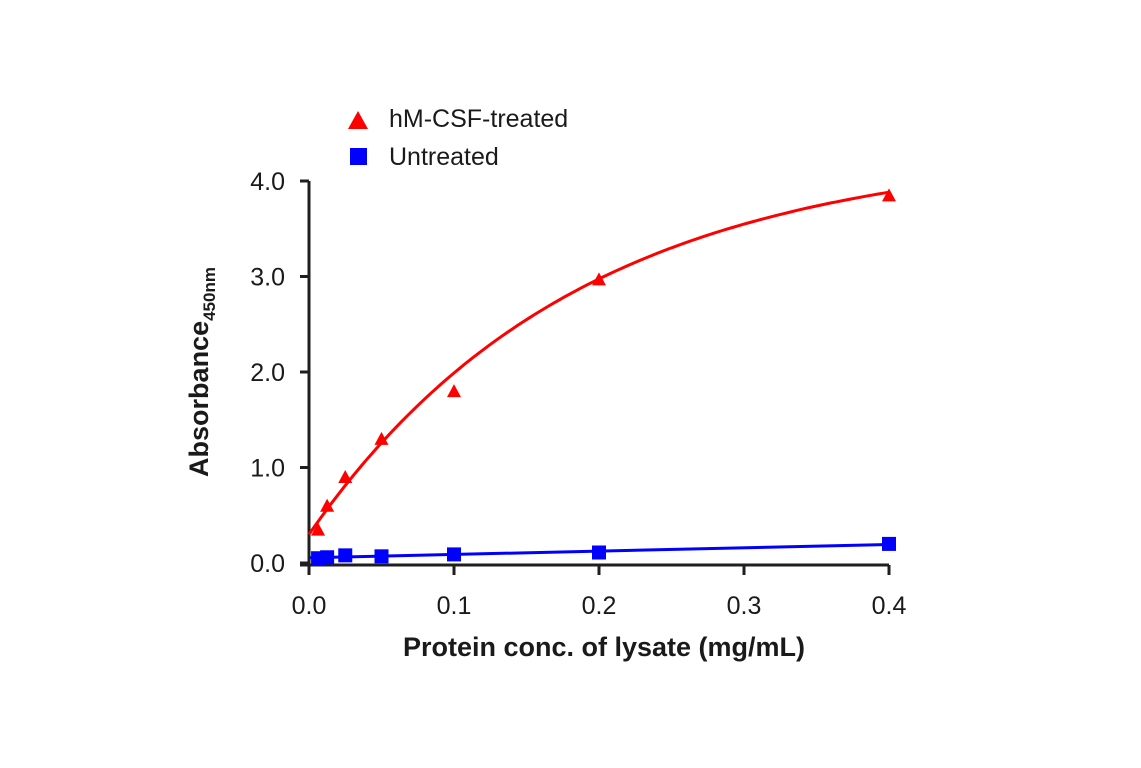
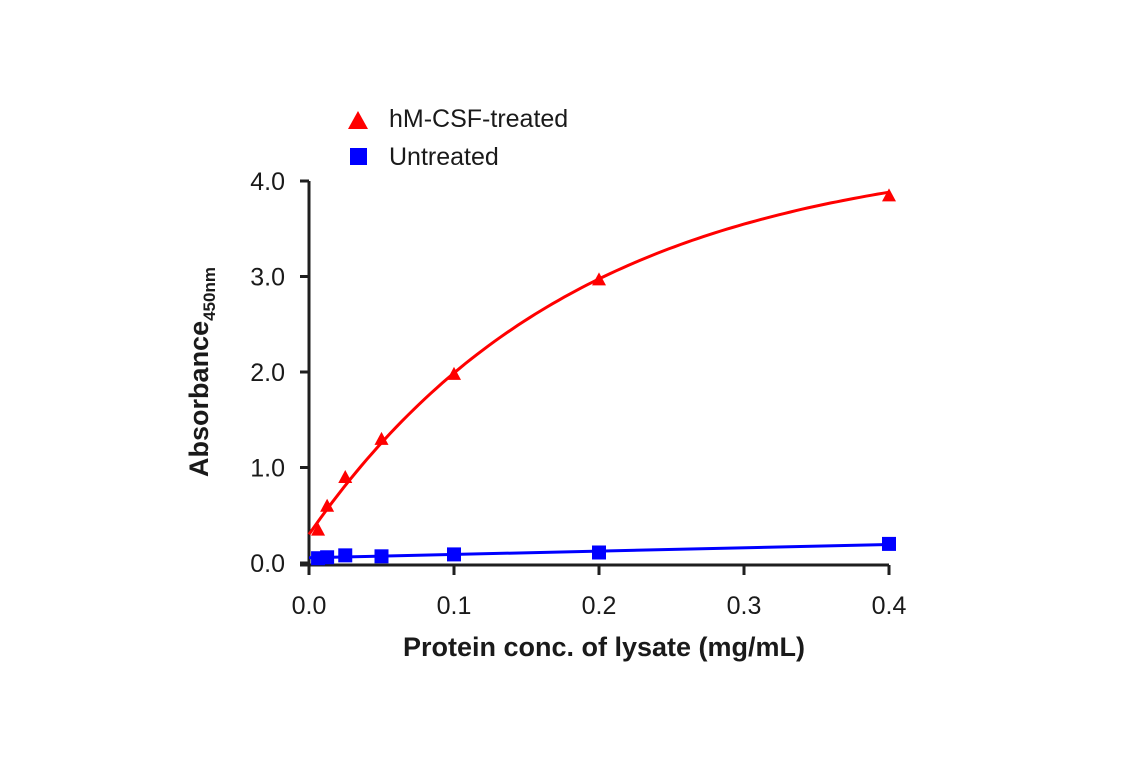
hM-CSF-treated/0.1: 1.8 -> 2.0
